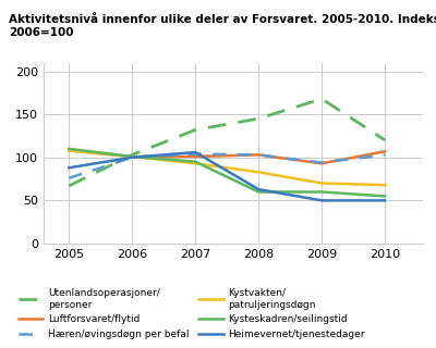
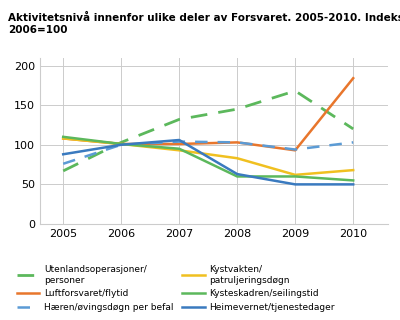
Kystvakten/ patruljeringsdøgn/2009: 70 -> 62
Luftforsvaret/flytid/2010: 107 -> 184
